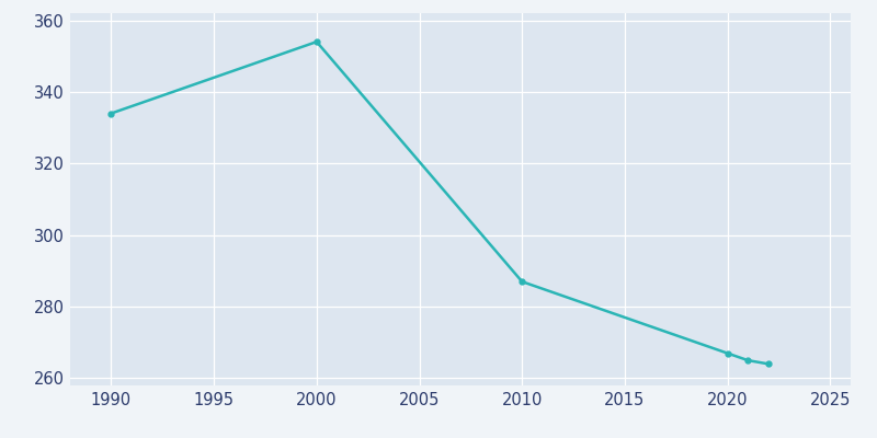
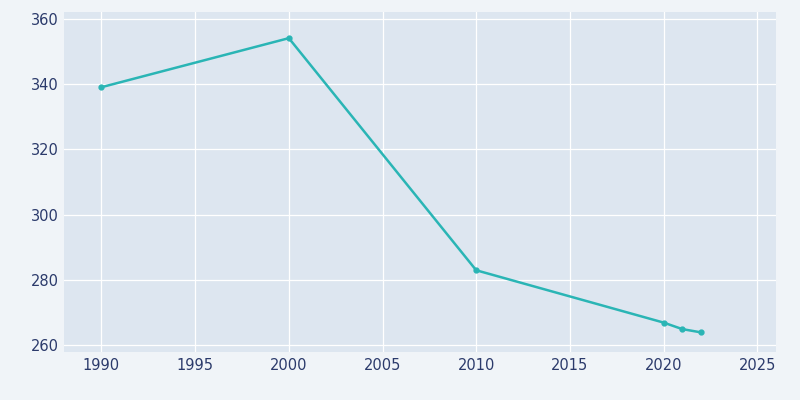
1990: 334 -> 339
2010: 287 -> 283
